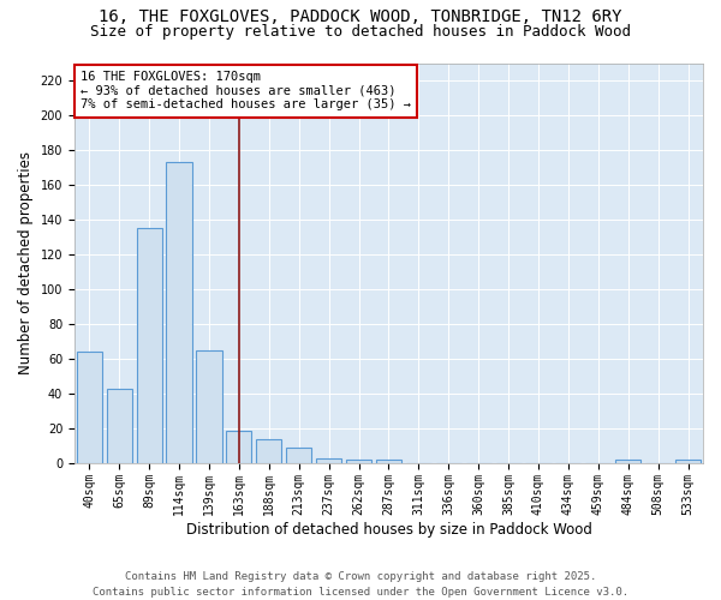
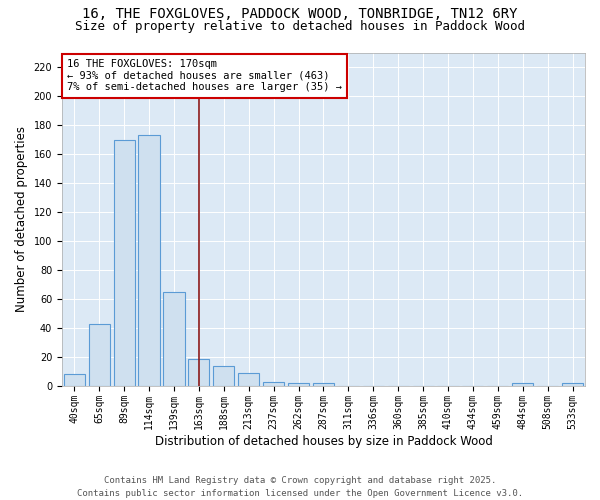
40sqm: 64 -> 8
89sqm: 135 -> 170
